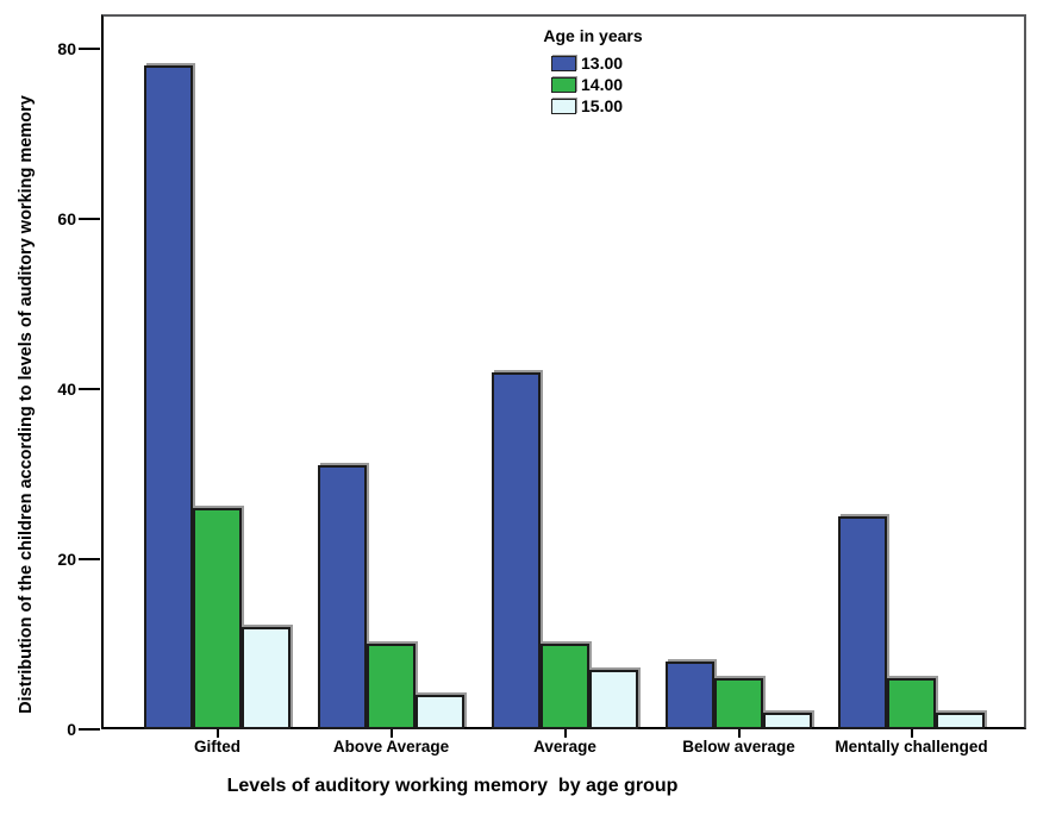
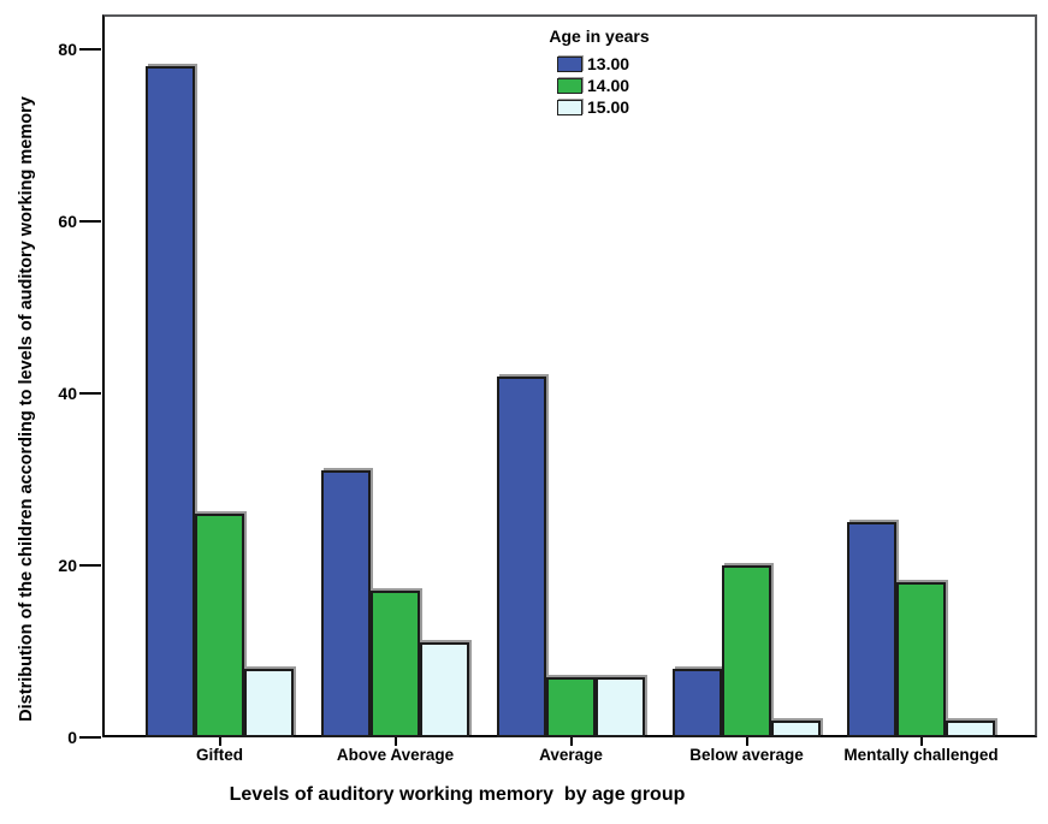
15.00/Gifted: 12 -> 8
14.00/Above Average: 10 -> 17
15.00/Above Average: 4 -> 11
14.00/Average: 10 -> 7
14.00/Below average: 6 -> 20
14.00/Mentally challenged: 6 -> 18
